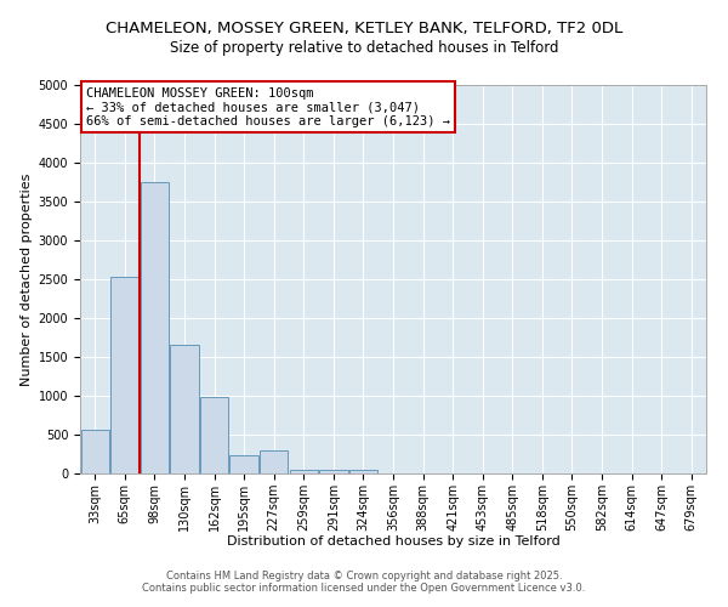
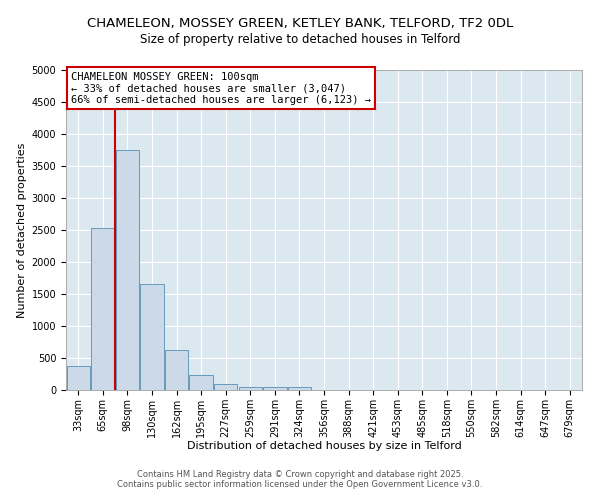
33sqm: 560 -> 380
162sqm: 980 -> 620
227sqm: 300 -> 100
